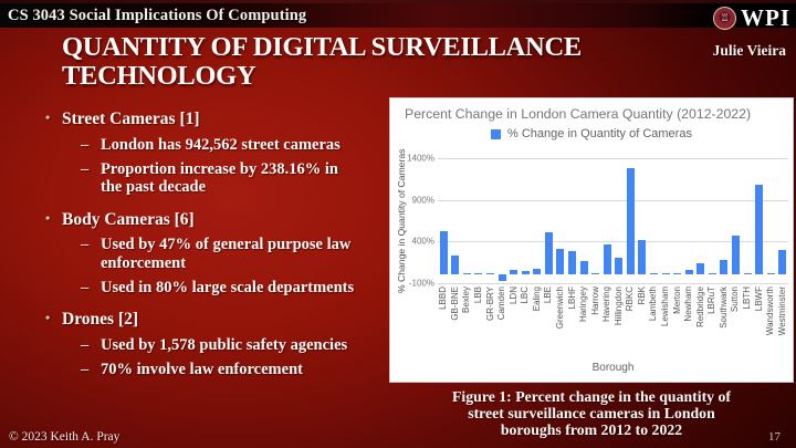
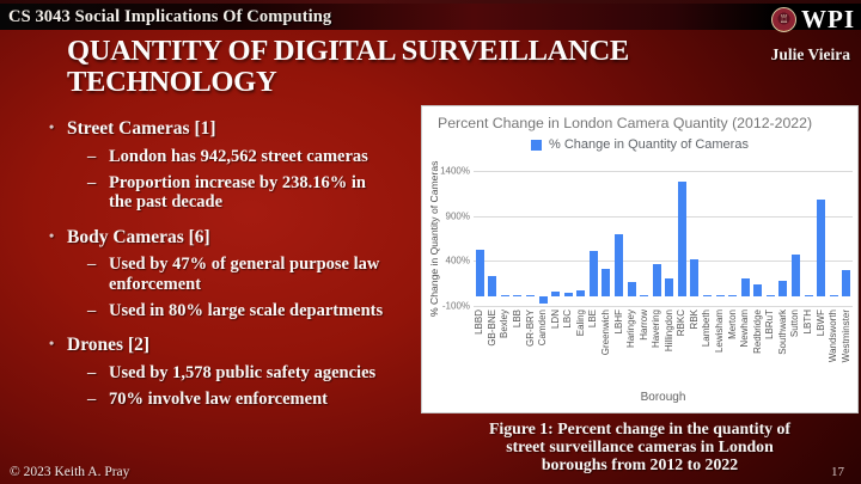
LBHF: 300% -> 700%
Newham: 100% -> 200%
